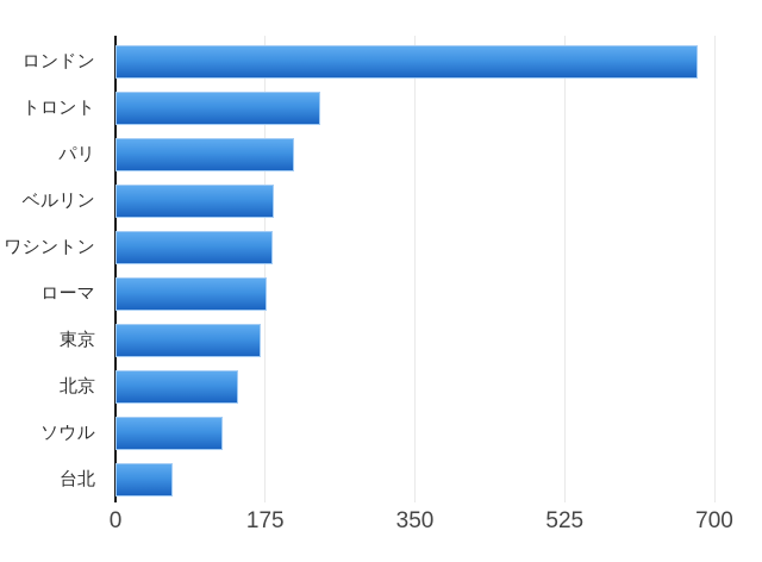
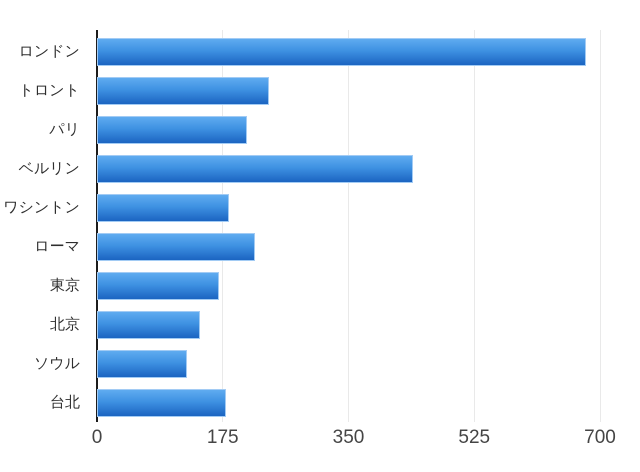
ベルリン: 180 -> 440
ローマ: 180 -> 220
台北: 70 -> 180
